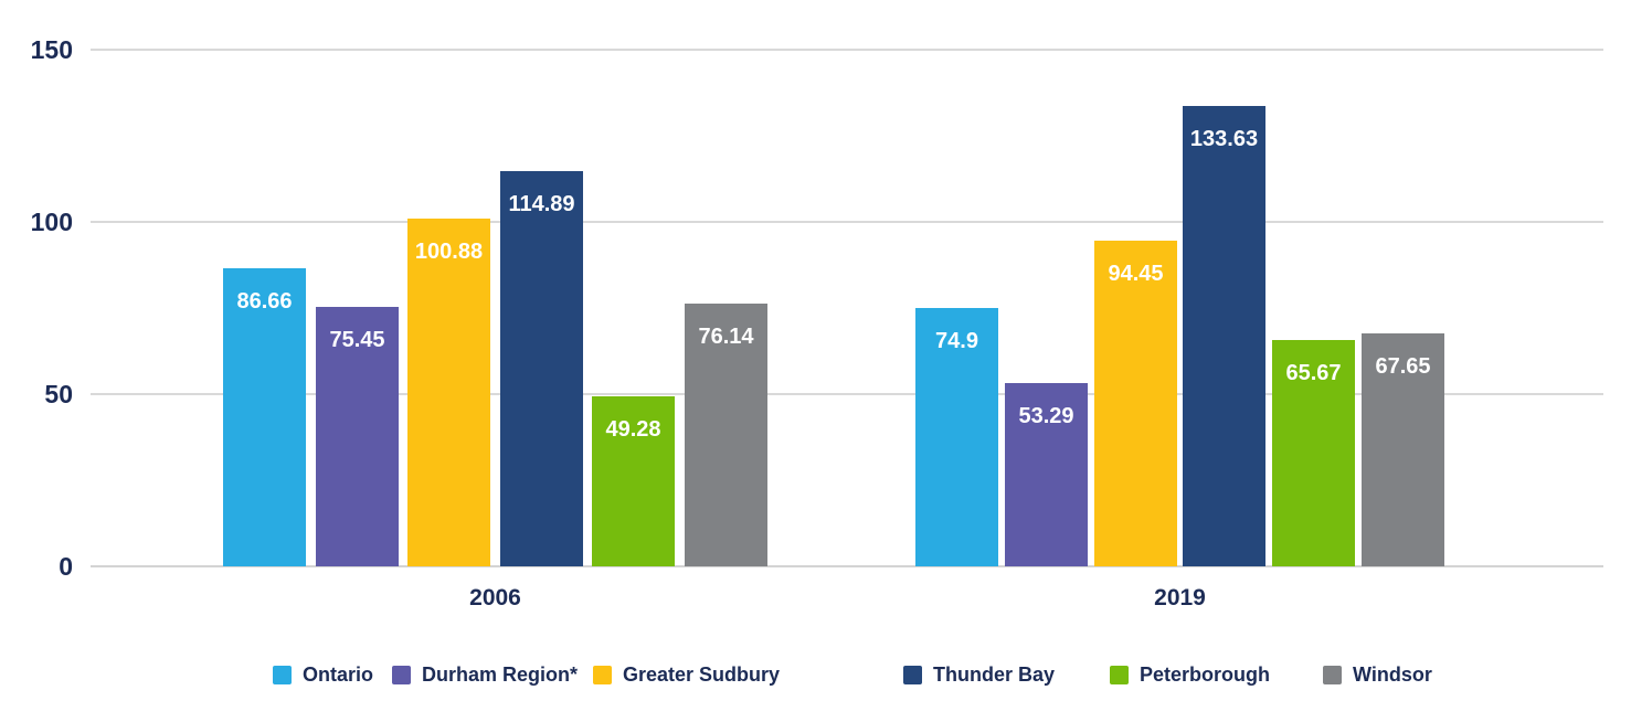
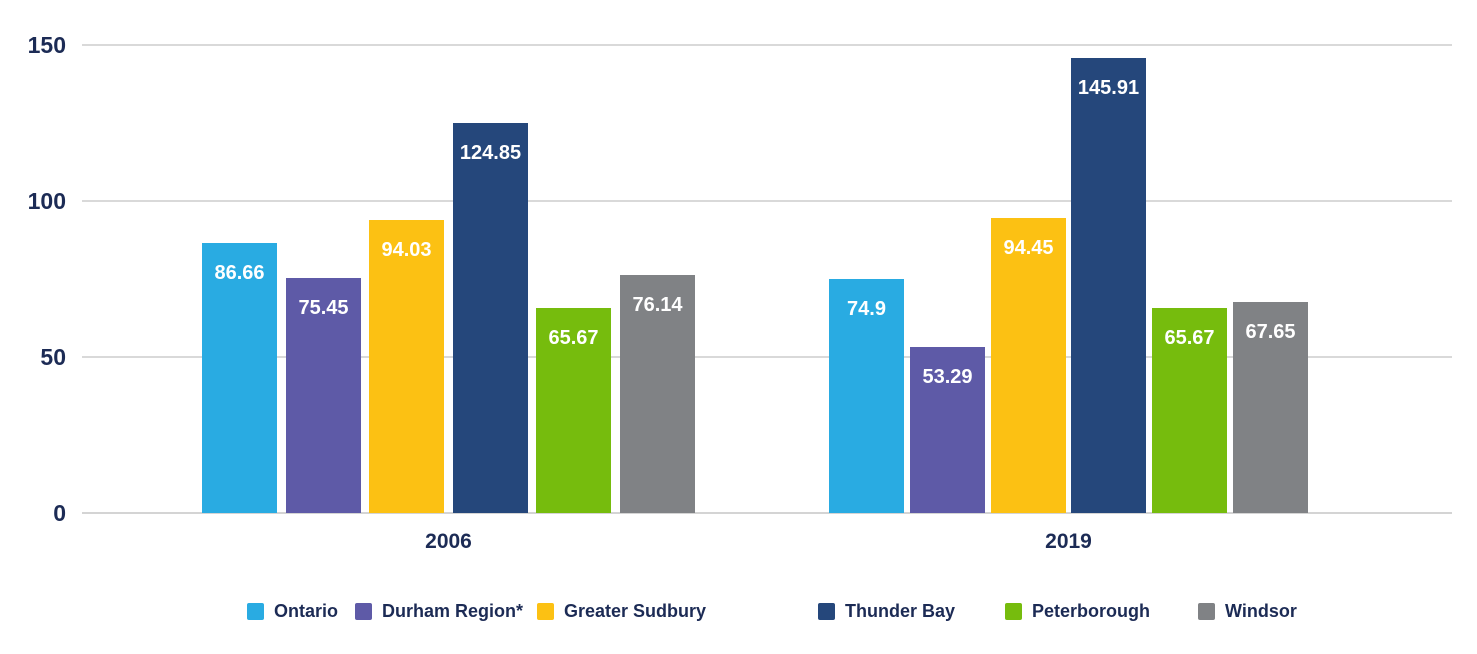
Greater Sudbury/2006: 100.88 -> 94.03
Thunder Bay/2006: 114.89 -> 124.85
Peterborough/2006: 49.28 -> 65.67
Thunder Bay/2019: 133.63 -> 145.91
